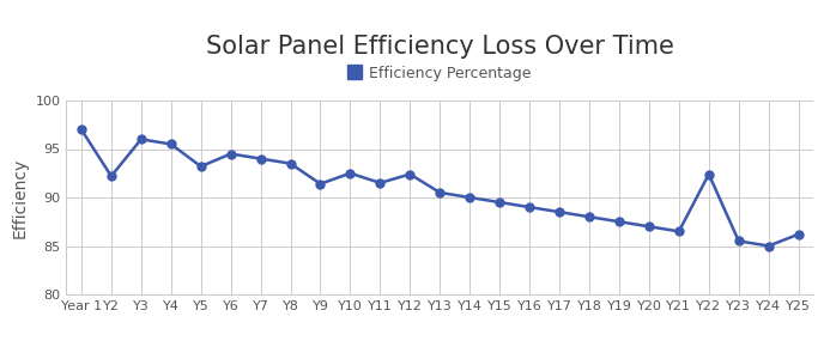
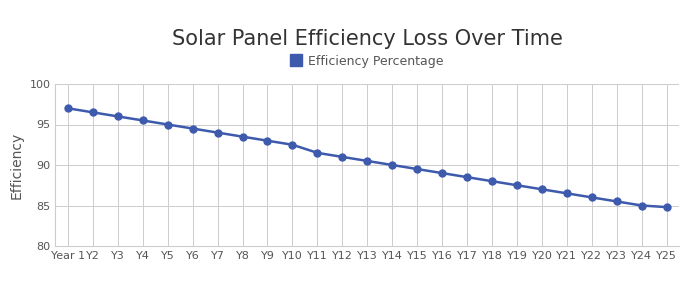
Y2: 92.2 -> 96.5
Y5: 93.2 -> 95.0
Y9: 91.4 -> 93.0
Y12: 92.4 -> 91.0
Y22: 92.4 -> 86.0
Y25: 86.2 -> 84.8
